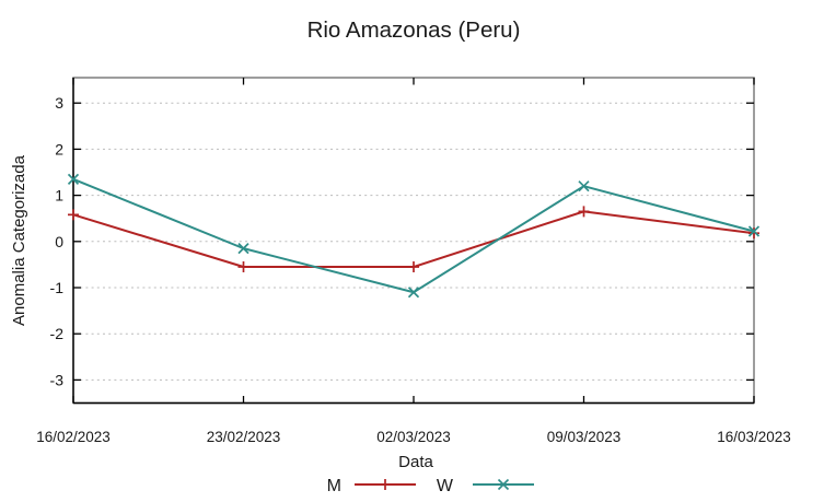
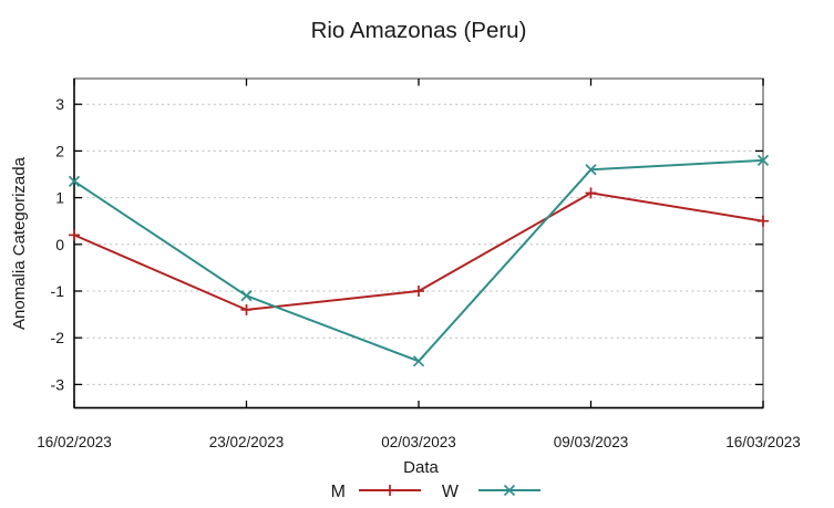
M/16/02/2023: 0.6 -> 0.2
M/23/02/2023: -0.6 -> -1.4
W/23/02/2023: -0.1 -> -1.1
M/02/03/2023: -0.6 -> -1.0
W/02/03/2023: -1.1 -> -2.5
M/09/03/2023: 0.7 -> 1.1
W/09/03/2023: 1.2 -> 1.6
M/16/03/2023: 0.2 -> 0.5
W/16/03/2023: 0.2 -> 1.8
